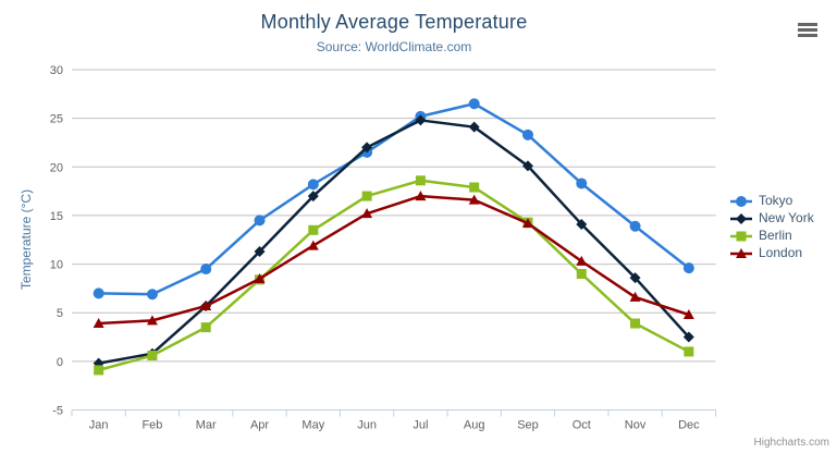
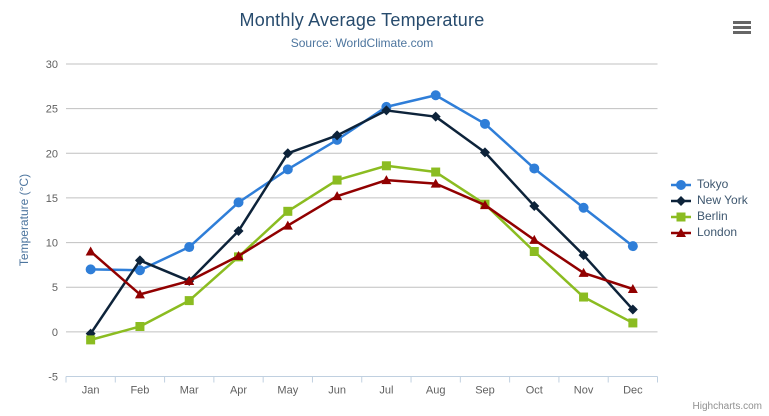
London/Jan: 4 -> 9
New York/Feb: 1 -> 8
New York/May: 17 -> 20
